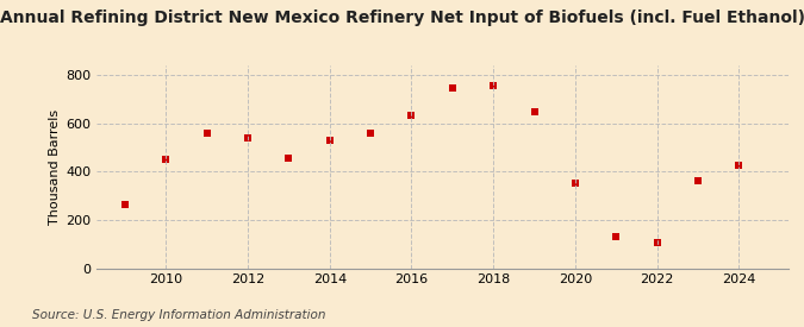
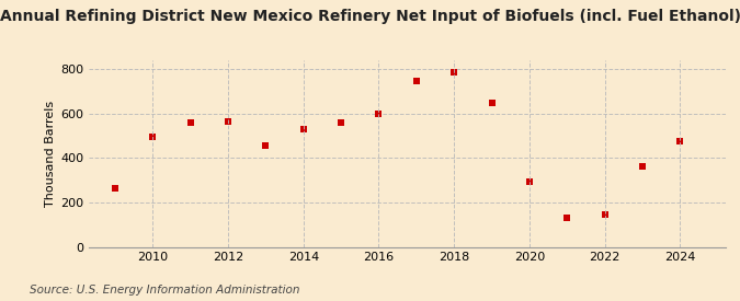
2010: 450 -> 495
2012: 540 -> 565
2016: 635 -> 597
2018: 755 -> 785
2020: 350 -> 293
2022: 105 -> 144
2024: 425 -> 476
